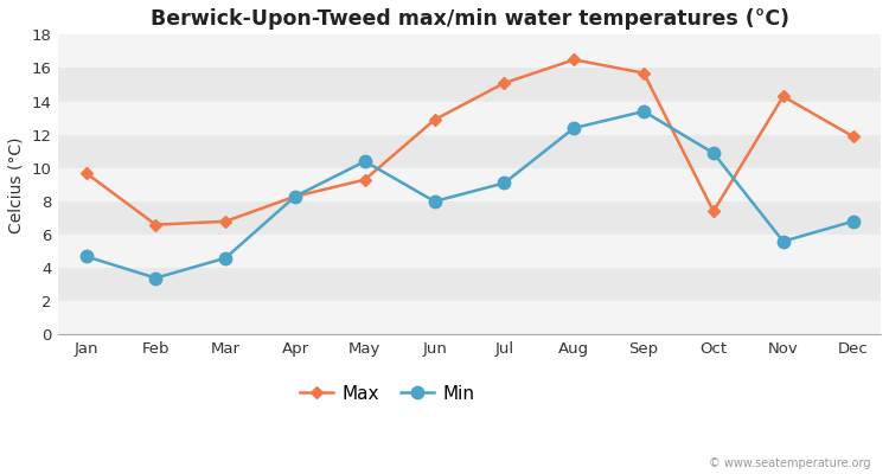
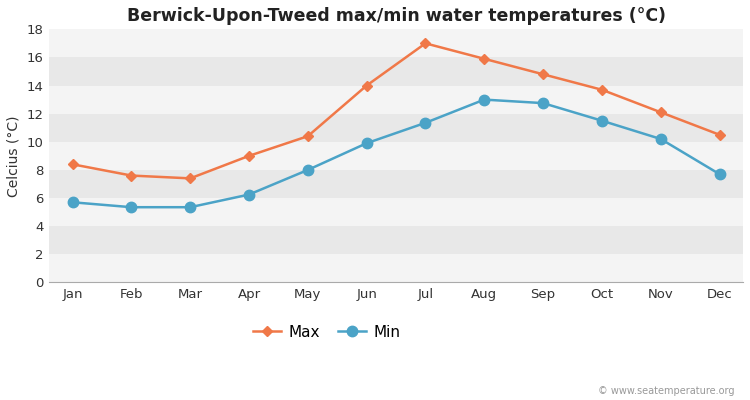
Max/Jan: 9.7 -> 8.4
Min/Jan: 4.7 -> 5.7
Max/Feb: 6.6 -> 7.6
Min/Feb: 3.4 -> 5.3
Max/Mar: 6.8 -> 7.4
Min/Mar: 4.6 -> 5.3
Max/Apr: 8.3 -> 9.0
Min/Apr: 8.3 -> 6.2
Max/May: 9.3 -> 10.4
Min/May: 10.4 -> 8.0
Max/Jun: 12.9 -> 14.0
Min/Jun: 8.0 -> 9.9
Max/Jul: 15.1 -> 17.0
Min/Jul: 9.1 -> 11.3
Max/Aug: 16.5 -> 15.9
Min/Aug: 12.4 -> 13.0
Max/Sep: 15.7 -> 14.8
Min/Sep: 13.4 -> 12.8
Max/Oct: 7.4 -> 13.7
Min/Oct: 10.9 -> 11.5
Max/Nov: 14.3 -> 12.1
Min/Nov: 5.6 -> 10.2
Max/Dec: 11.9 -> 10.5
Min/Dec: 6.8 -> 7.7
